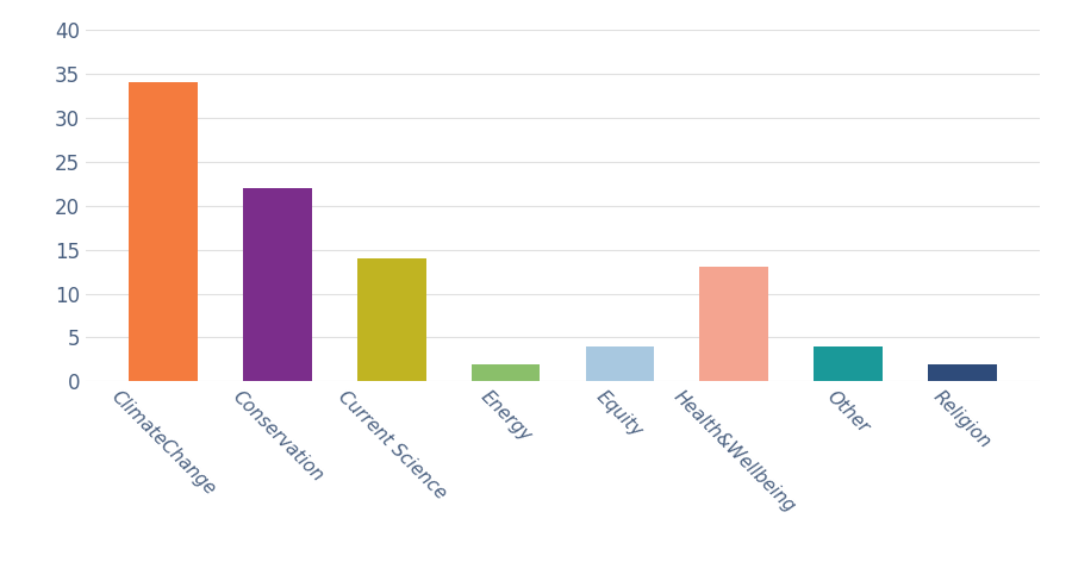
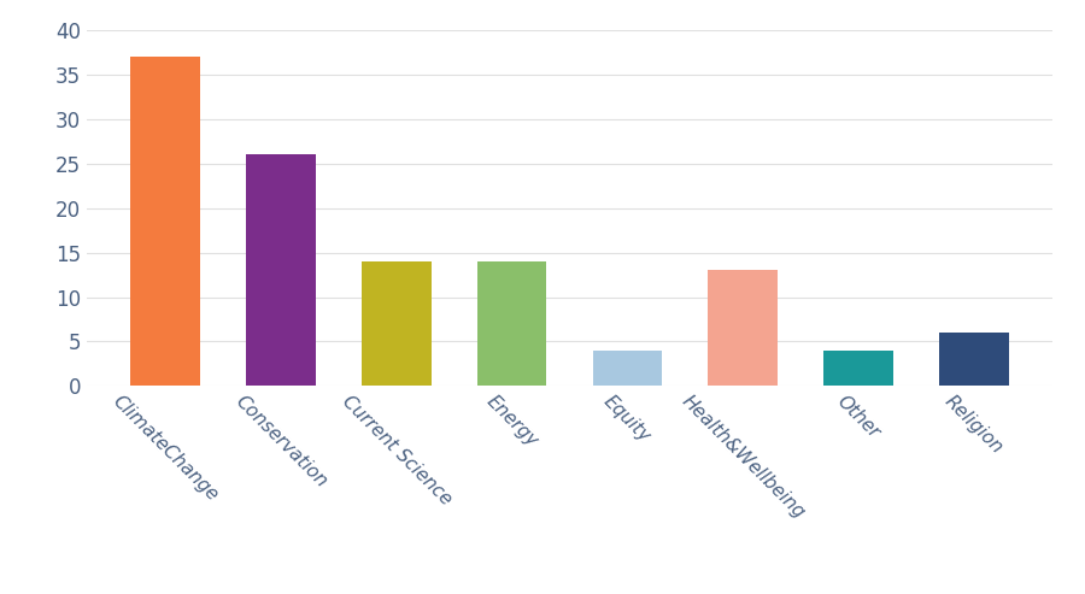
ClimateChange: 34 -> 37
Conservation: 22 -> 26
Energy: 2 -> 14
Religion: 2 -> 6
